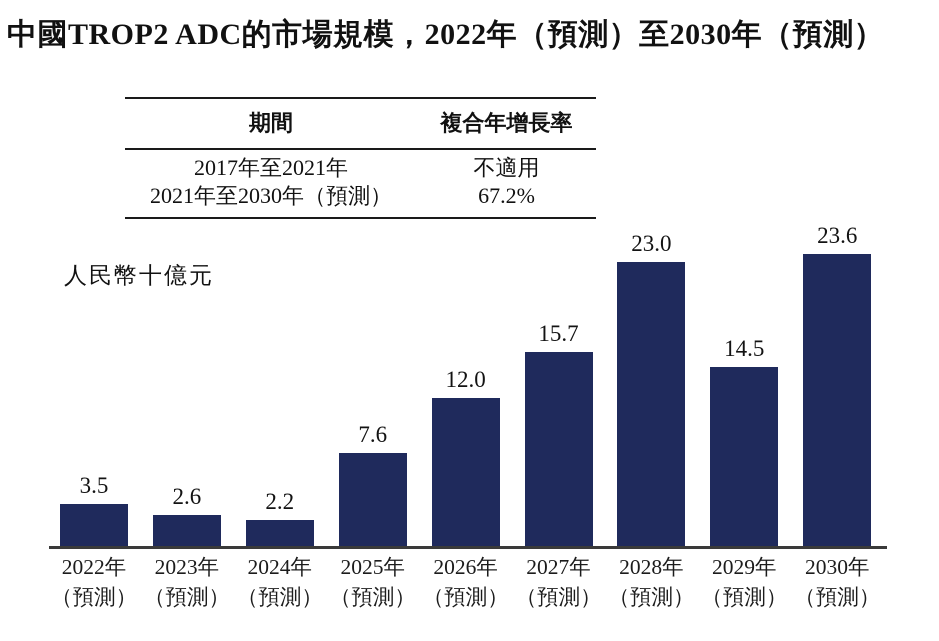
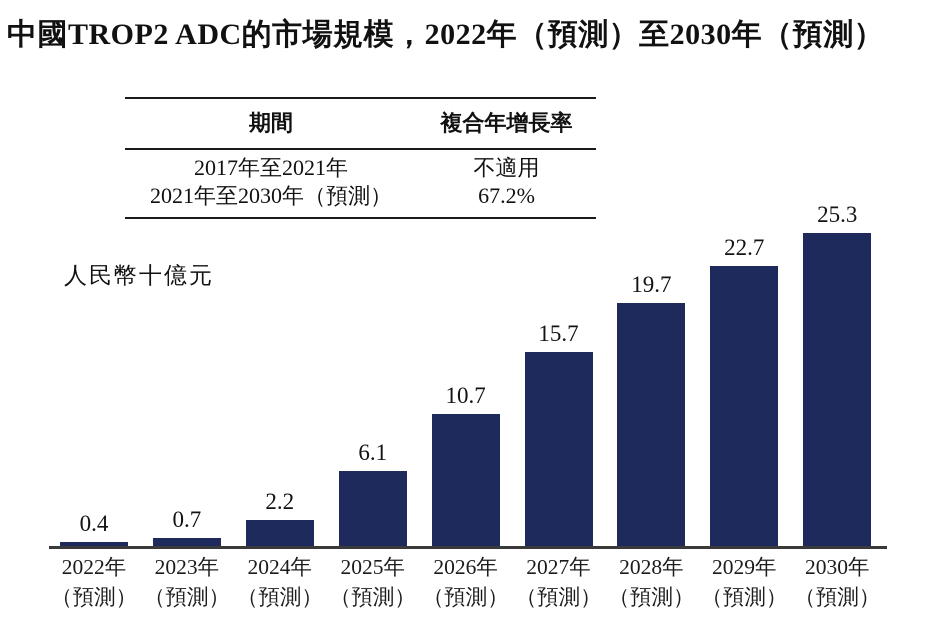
2022年: 3.5 -> 0.4
2023年: 2.6 -> 0.7
2025年: 7.6 -> 6.1
2026年: 12.0 -> 10.7
2028年: 23.0 -> 19.7
2029年: 14.5 -> 22.7
2030年: 23.6 -> 25.3
